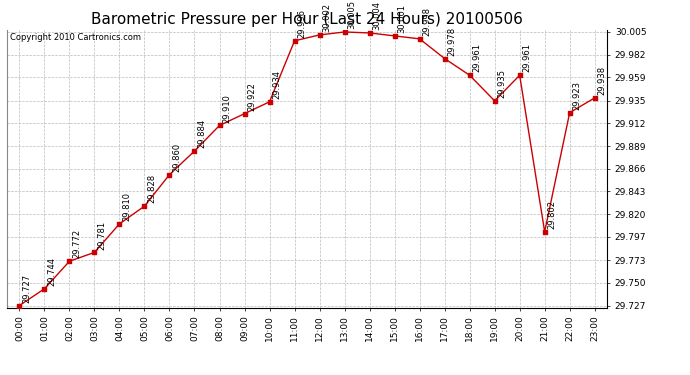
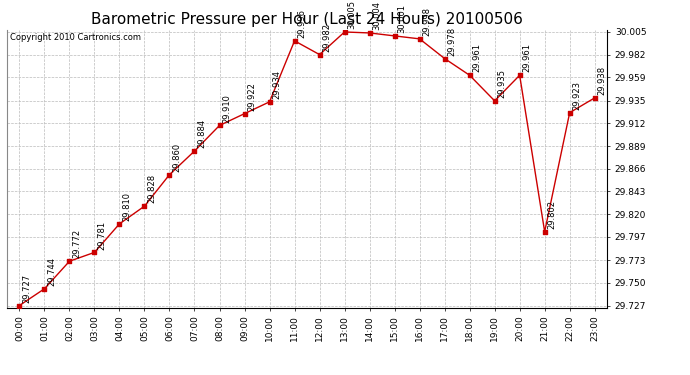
12:00: 30.002 -> 29.982
